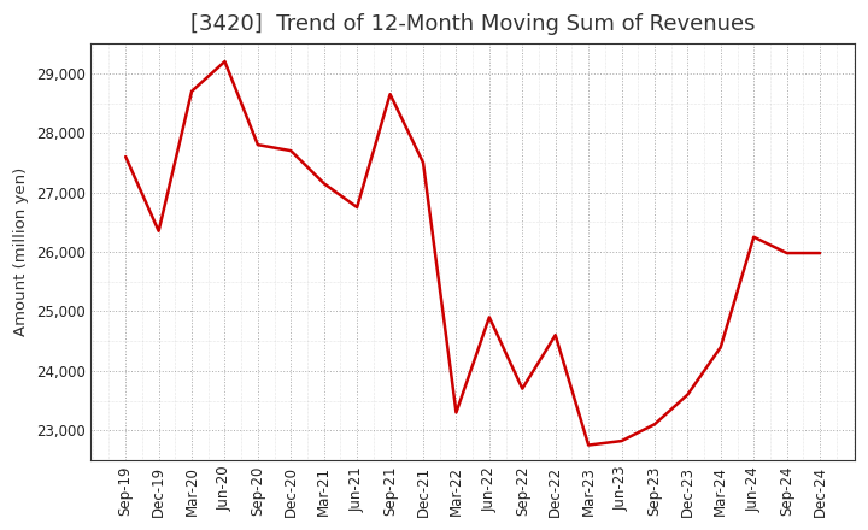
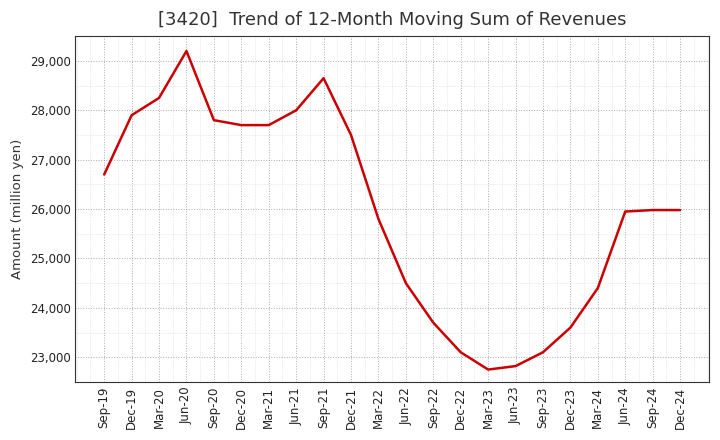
Sep-19: 27,600 -> 26,700
Dec-19: 26,350 -> 27,900
Mar-20: 28,700 -> 28,250
Mar-21: 27,150 -> 27,700
Jun-21: 26,750 -> 28,000
Mar-22: 23,300 -> 25,800
Jun-22: 24,900 -> 24,500
Dec-22: 24,600 -> 23,100
Jun-24: 26,250 -> 25,950
